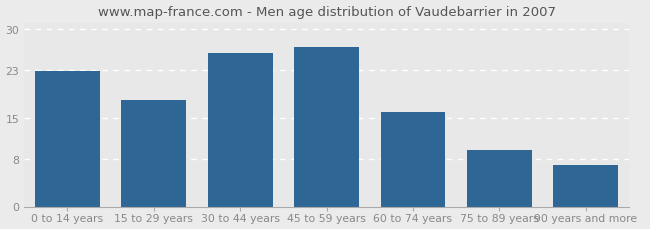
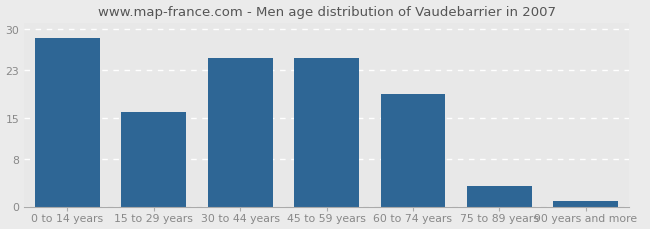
0 to 14 years: 22.8 -> 28.5
15 to 29 years: 18.0 -> 16.0
30 to 44 years: 26.0 -> 25.0
45 to 59 years: 27.0 -> 25.0
60 to 74 years: 16.0 -> 19.0
75 to 89 years: 9.6 -> 3.5
90 years and more: 7.0 -> 1.0
